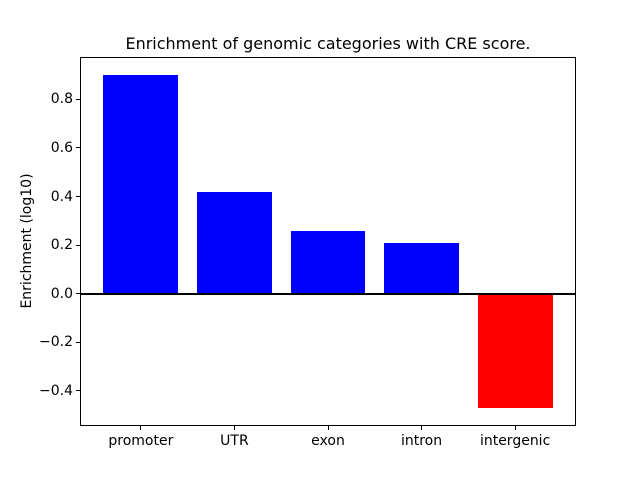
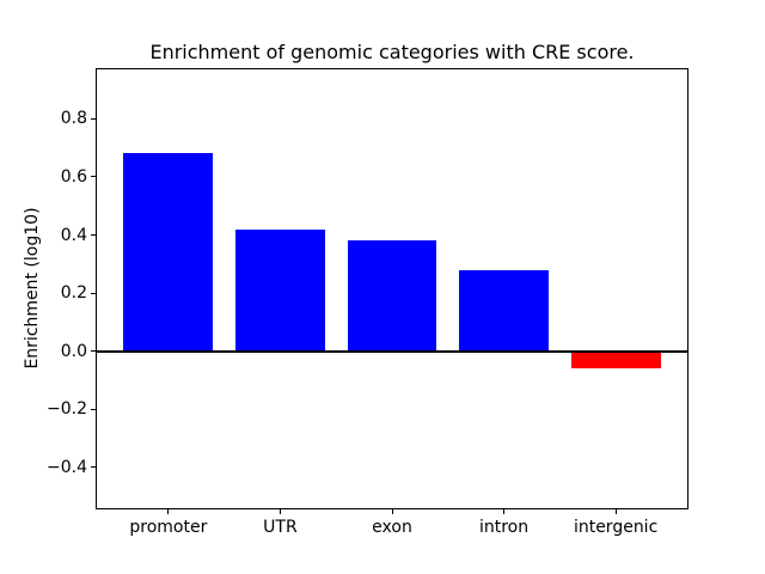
promoter: 0.90 -> 0.68
exon: 0.26 -> 0.38
intron: 0.21 -> 0.28
intergenic: -0.47 -> -0.06
